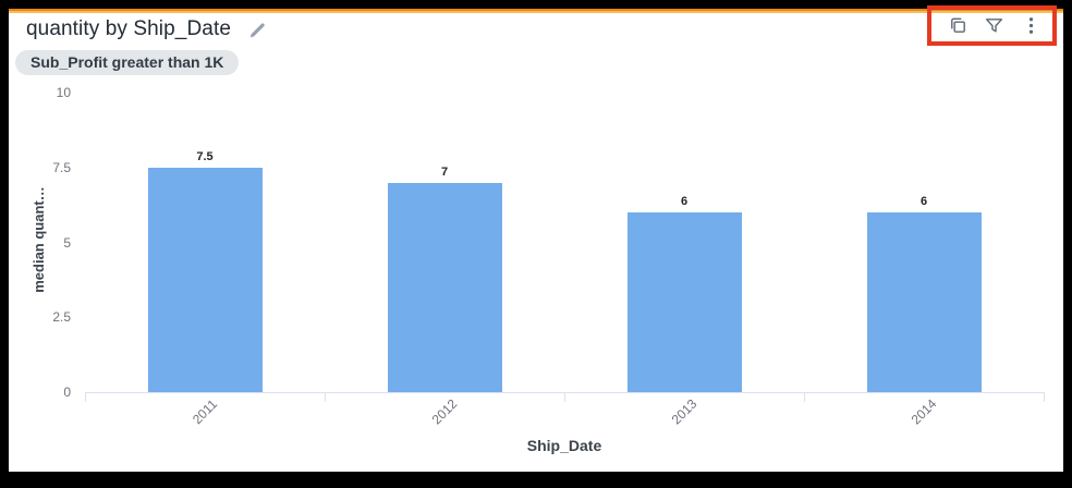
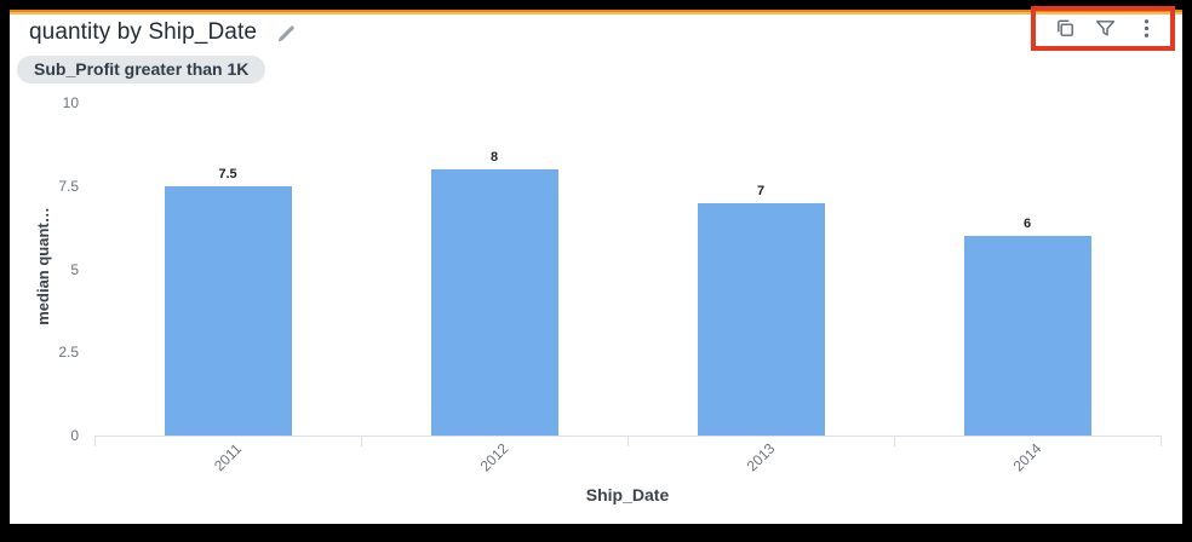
2012: 7 -> 8
2013: 6 -> 7
